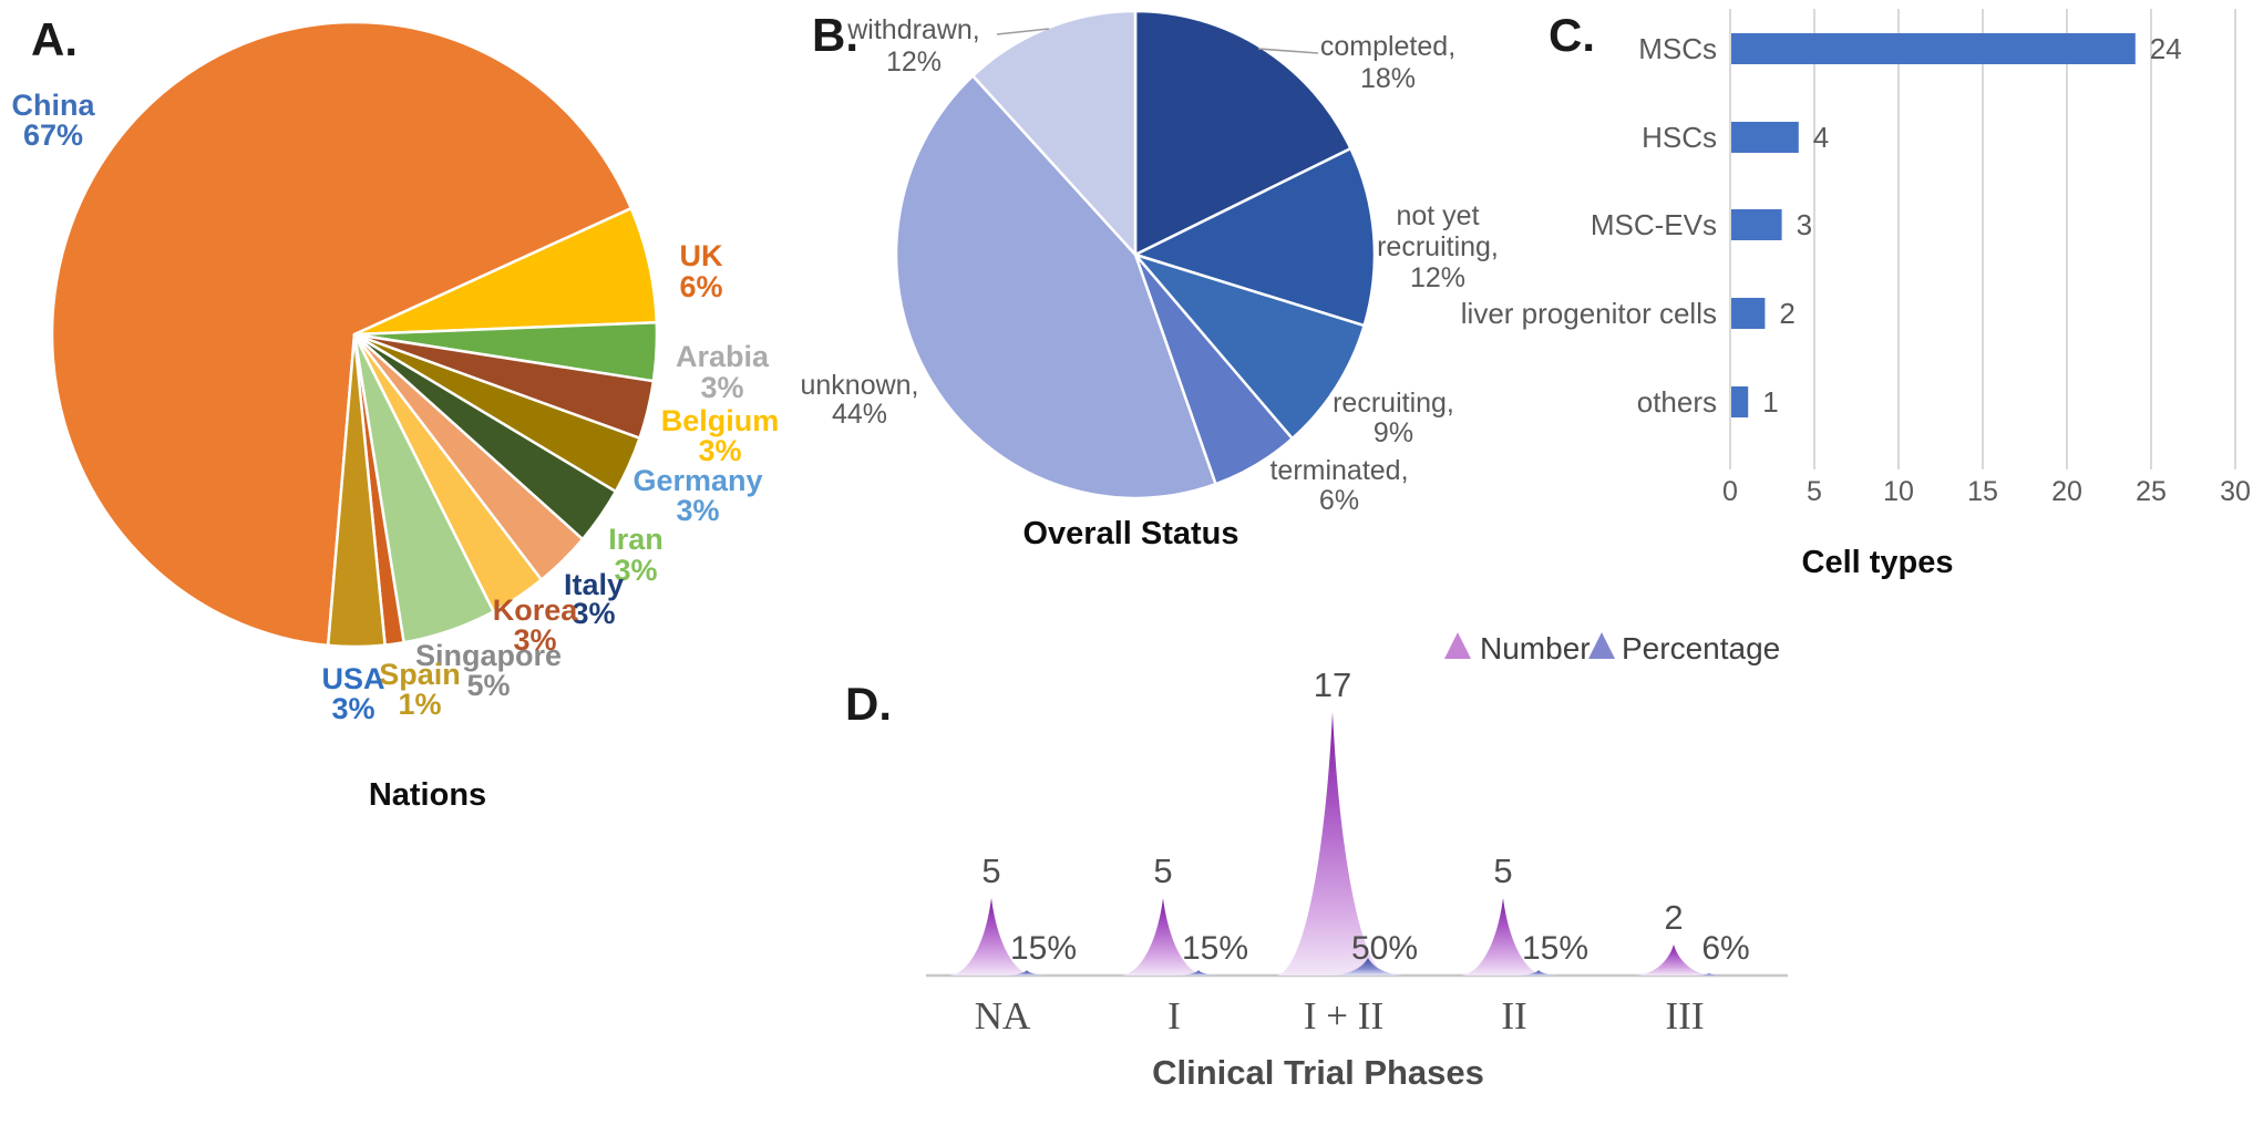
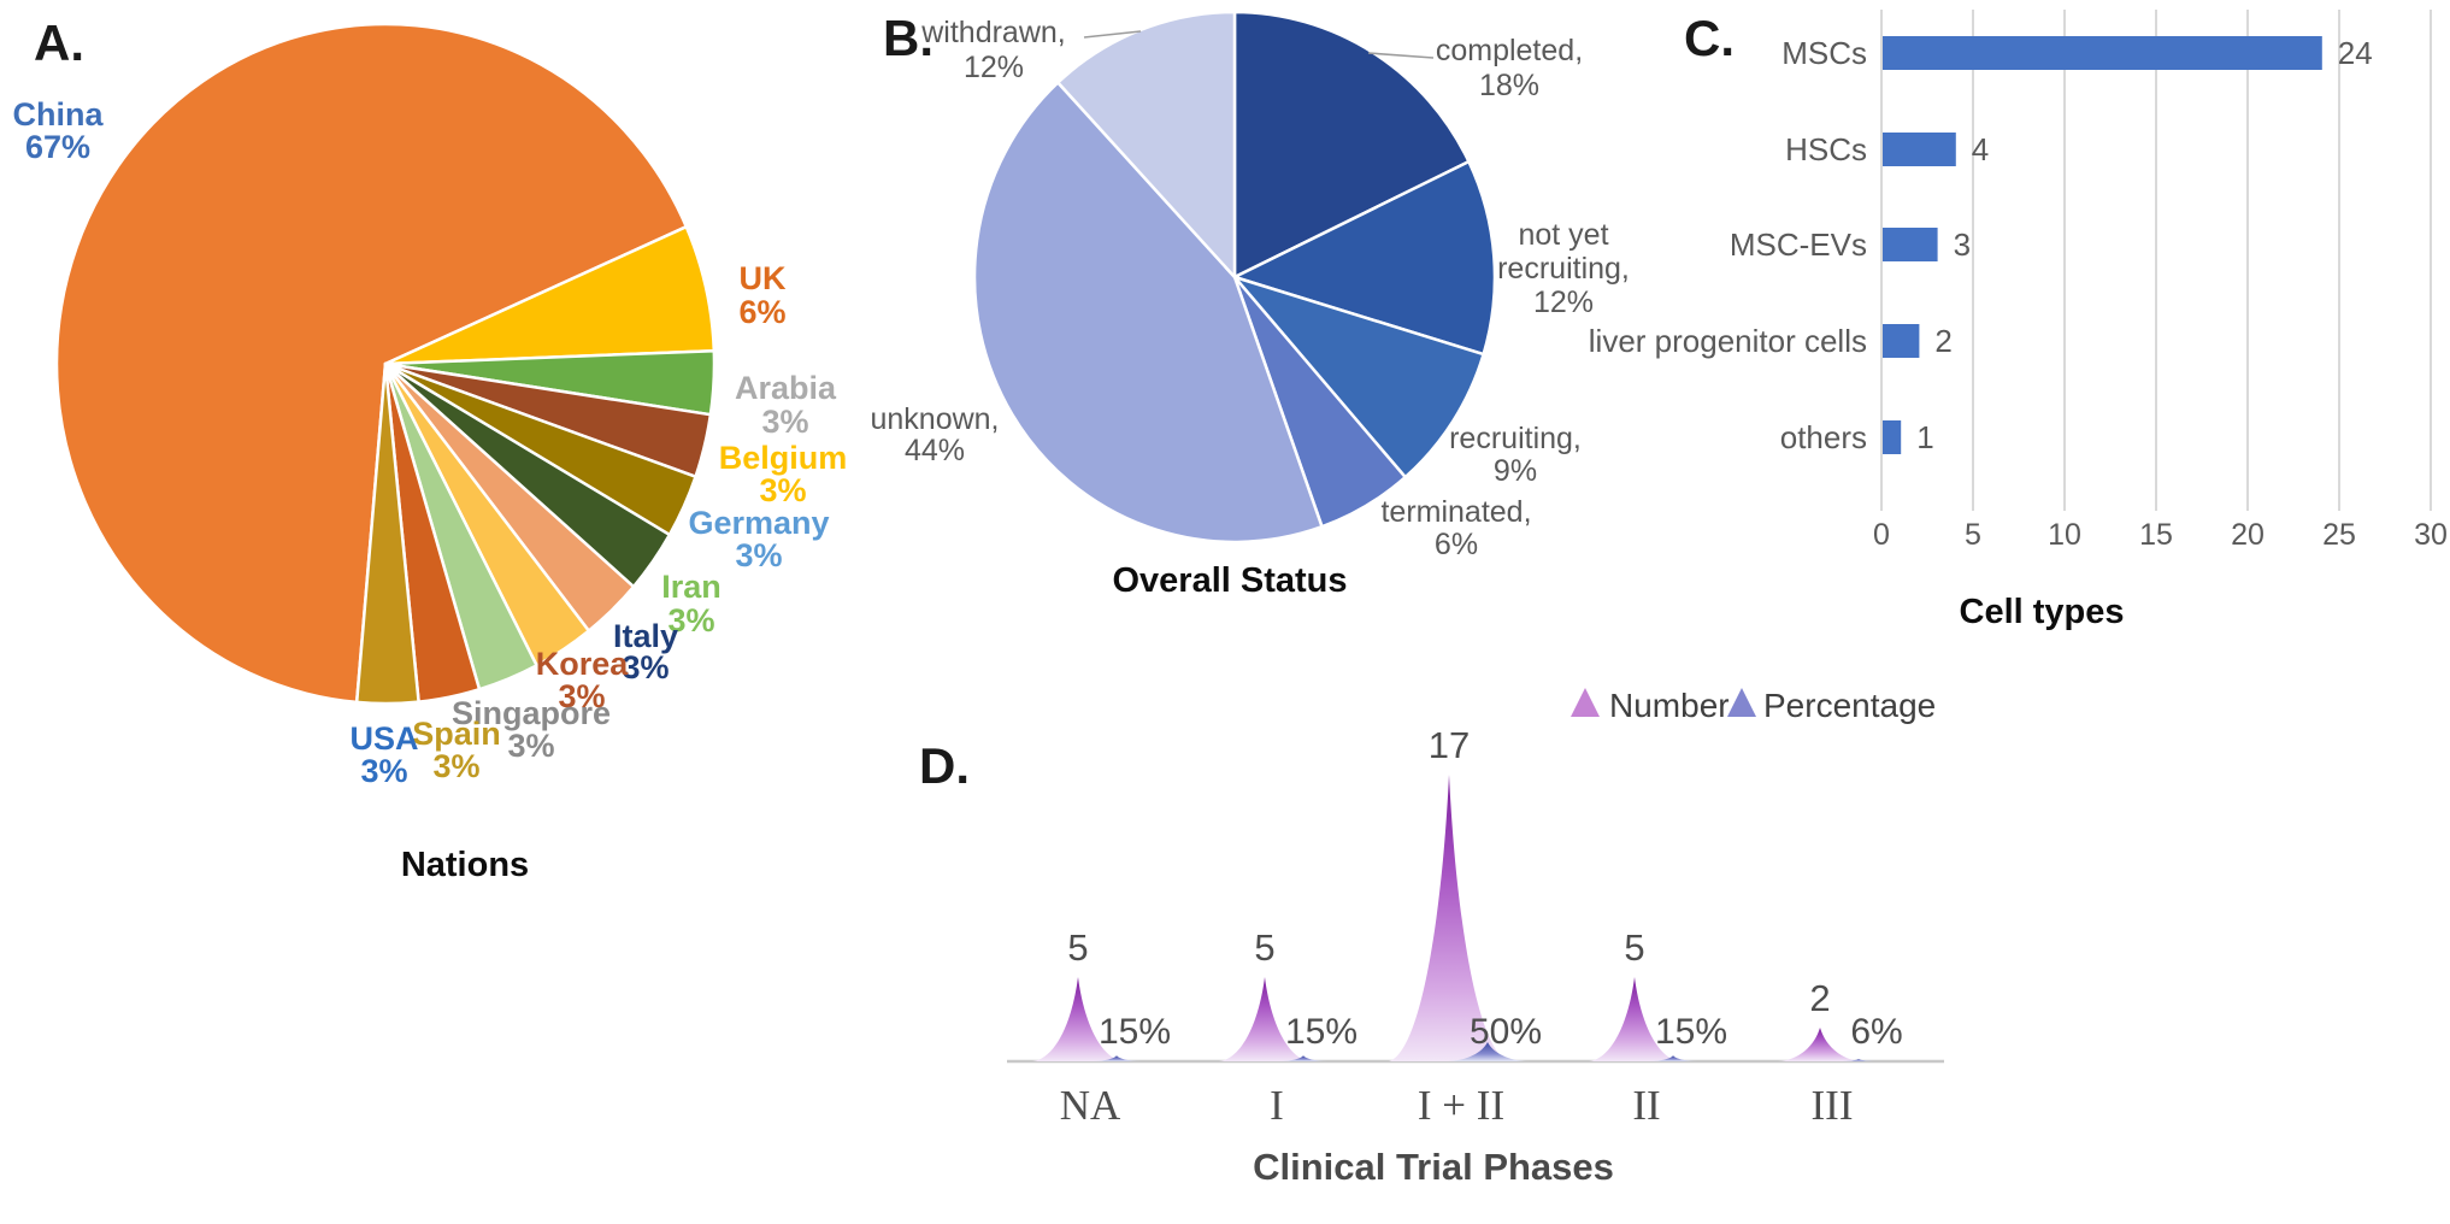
Nations/Singapore: 5% -> 3%
Nations/Spain: 1% -> 3%
